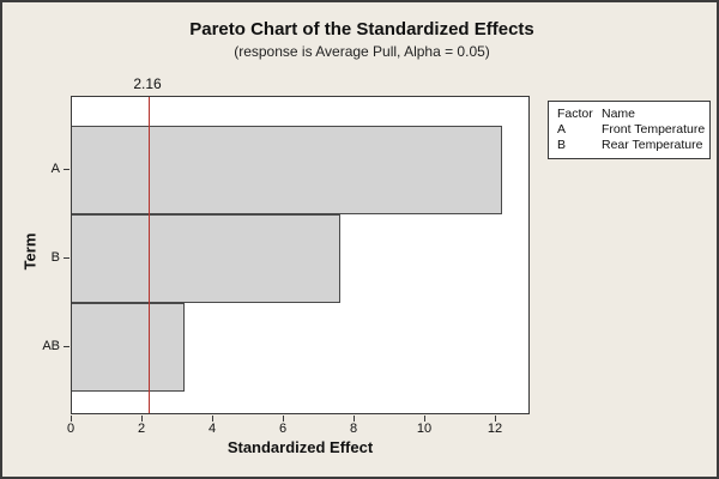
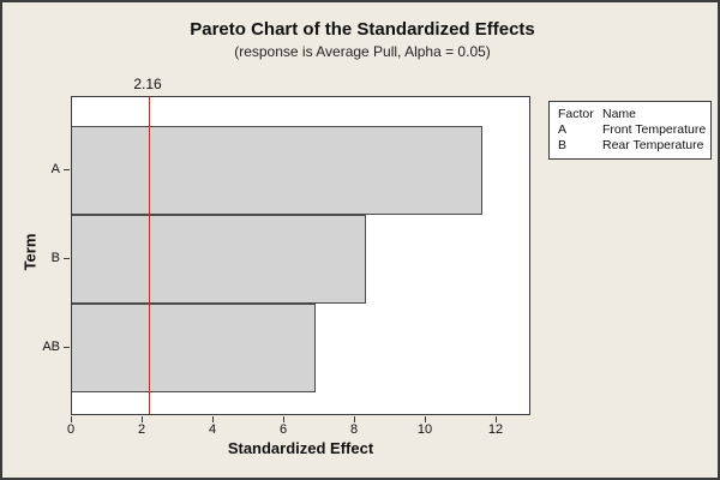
A: 12.2 -> 11.6
B: 7.6 -> 8.3
AB: 3.2 -> 6.9
